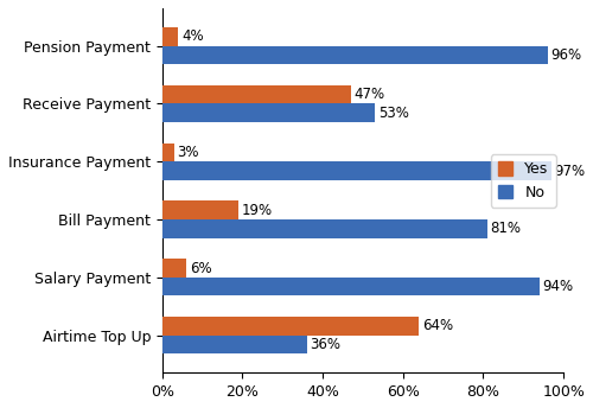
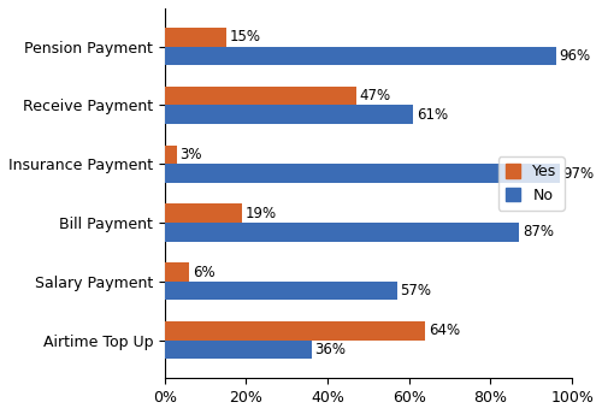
Yes/Pension Payment: 4% -> 15%
No/Receive Payment: 53% -> 61%
No/Bill Payment: 81% -> 87%
No/Salary Payment: 94% -> 57%
